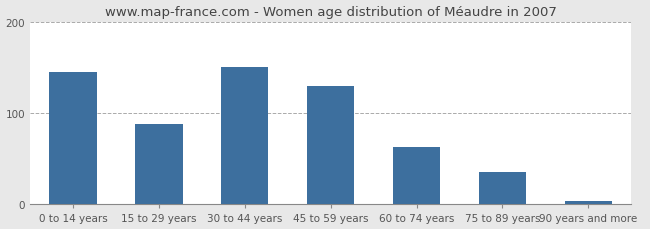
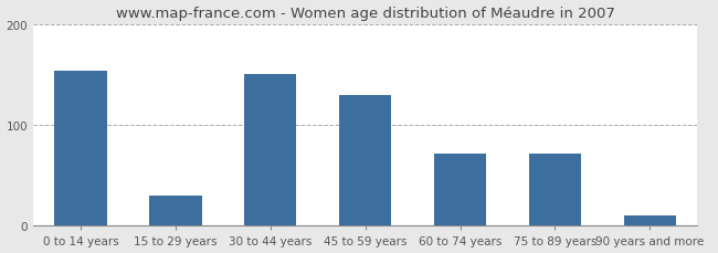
0 to 14 years: 145 -> 154
15 to 29 years: 88 -> 30
60 to 74 years: 63 -> 72
75 to 89 years: 35 -> 72
90 years and more: 4 -> 10
